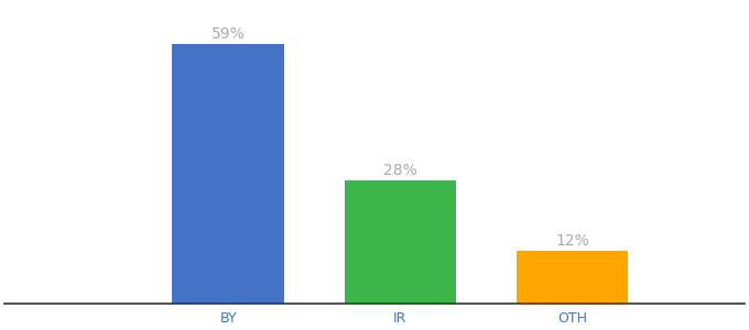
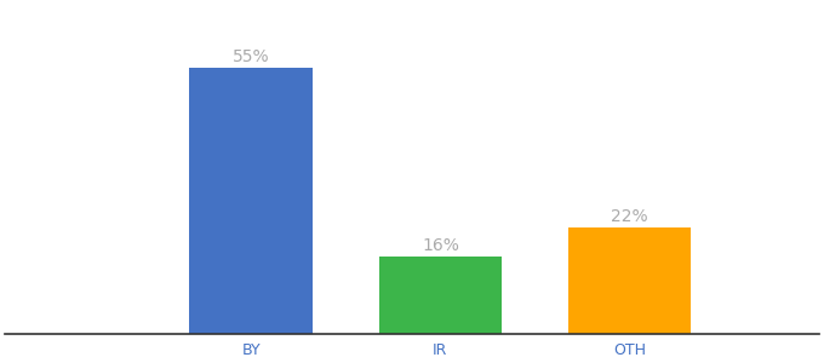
BY: 59% -> 55%
IR: 28% -> 16%
OTH: 12% -> 22%
